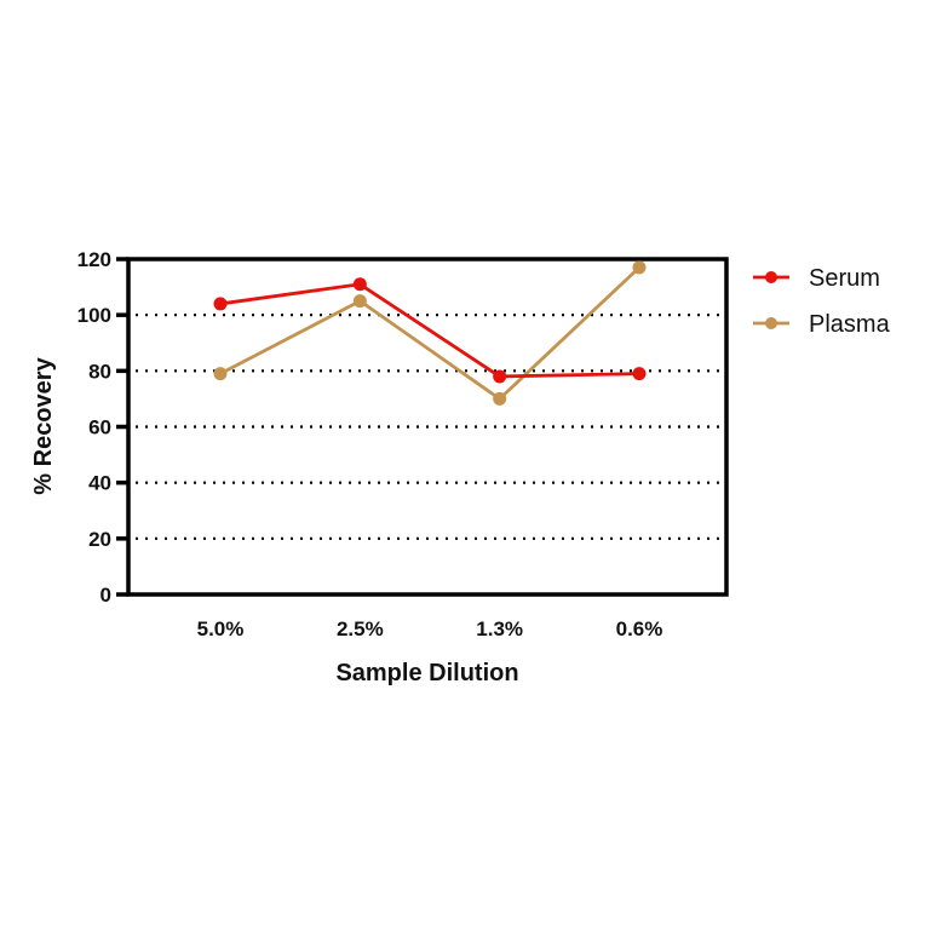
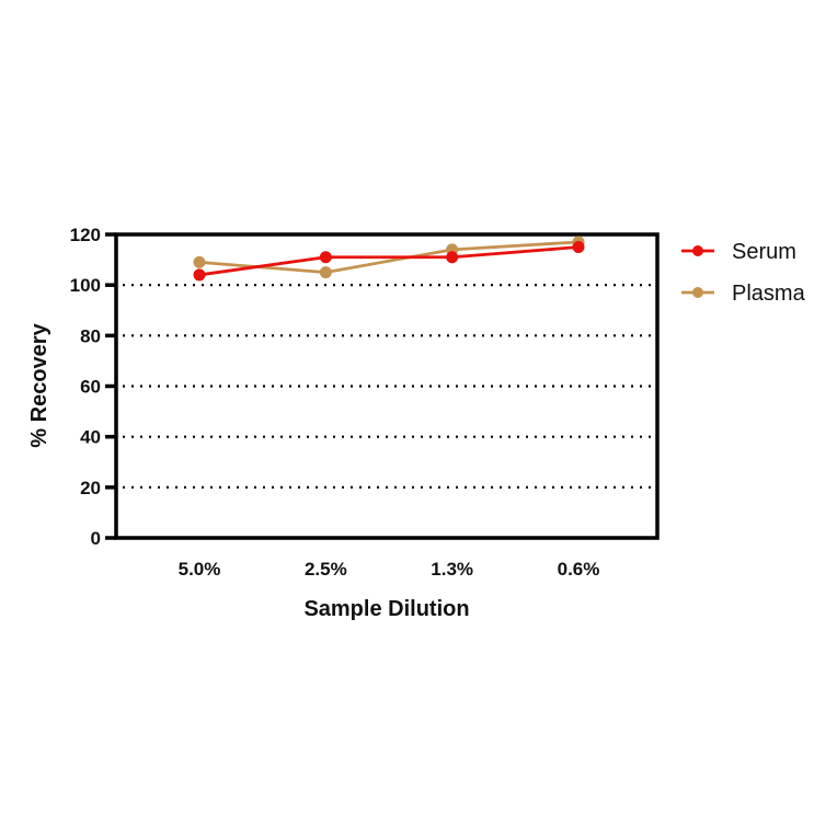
Plasma/5.0%: 79 -> 109
Serum/1.3%: 78 -> 111
Plasma/1.3%: 70 -> 114
Serum/0.6%: 79 -> 115
